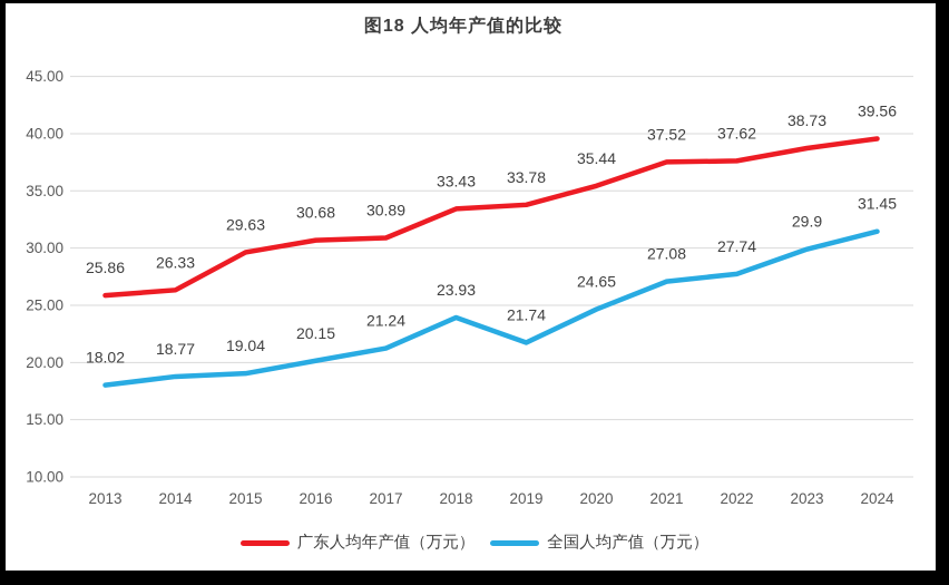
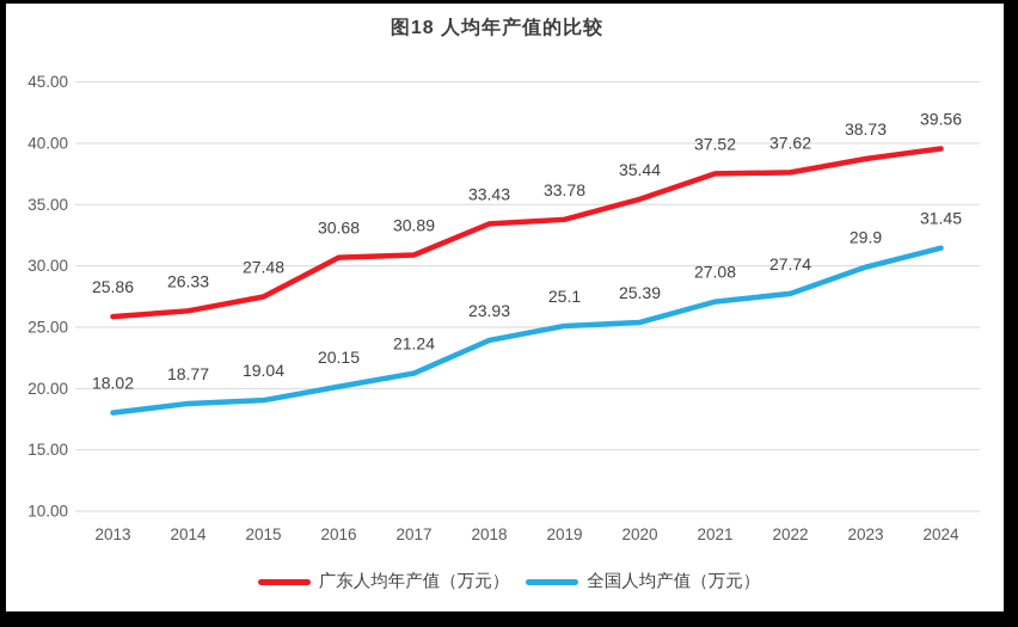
广东人均年产值（万元）/2015: 29.63 -> 27.48
全国人均产值（万元）/2019: 21.74 -> 25.1
全国人均产值（万元）/2020: 24.65 -> 25.39
